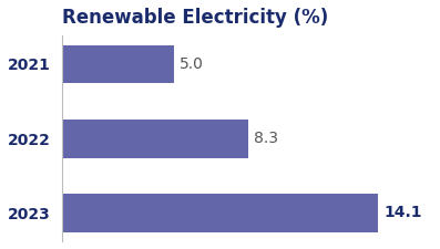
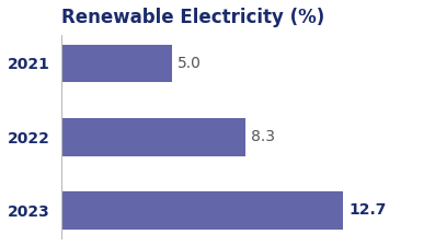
2023: 14.1 -> 12.7
